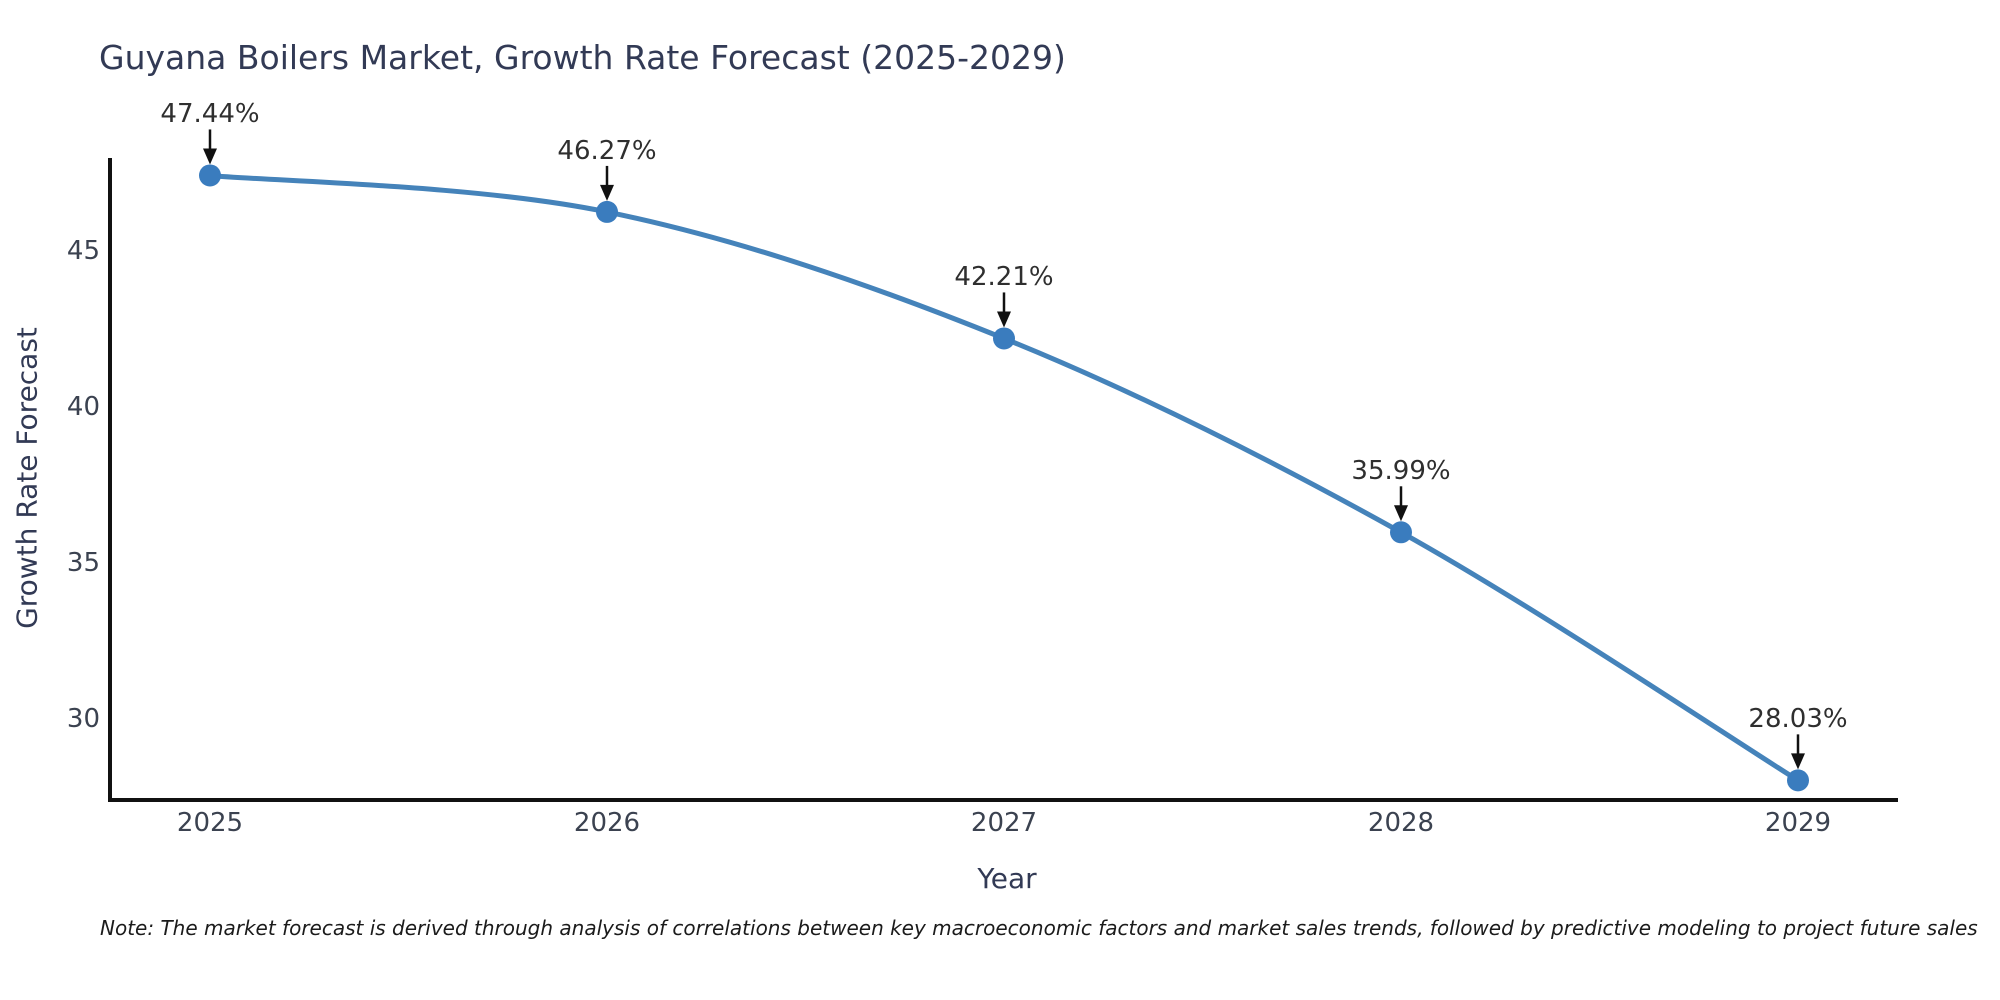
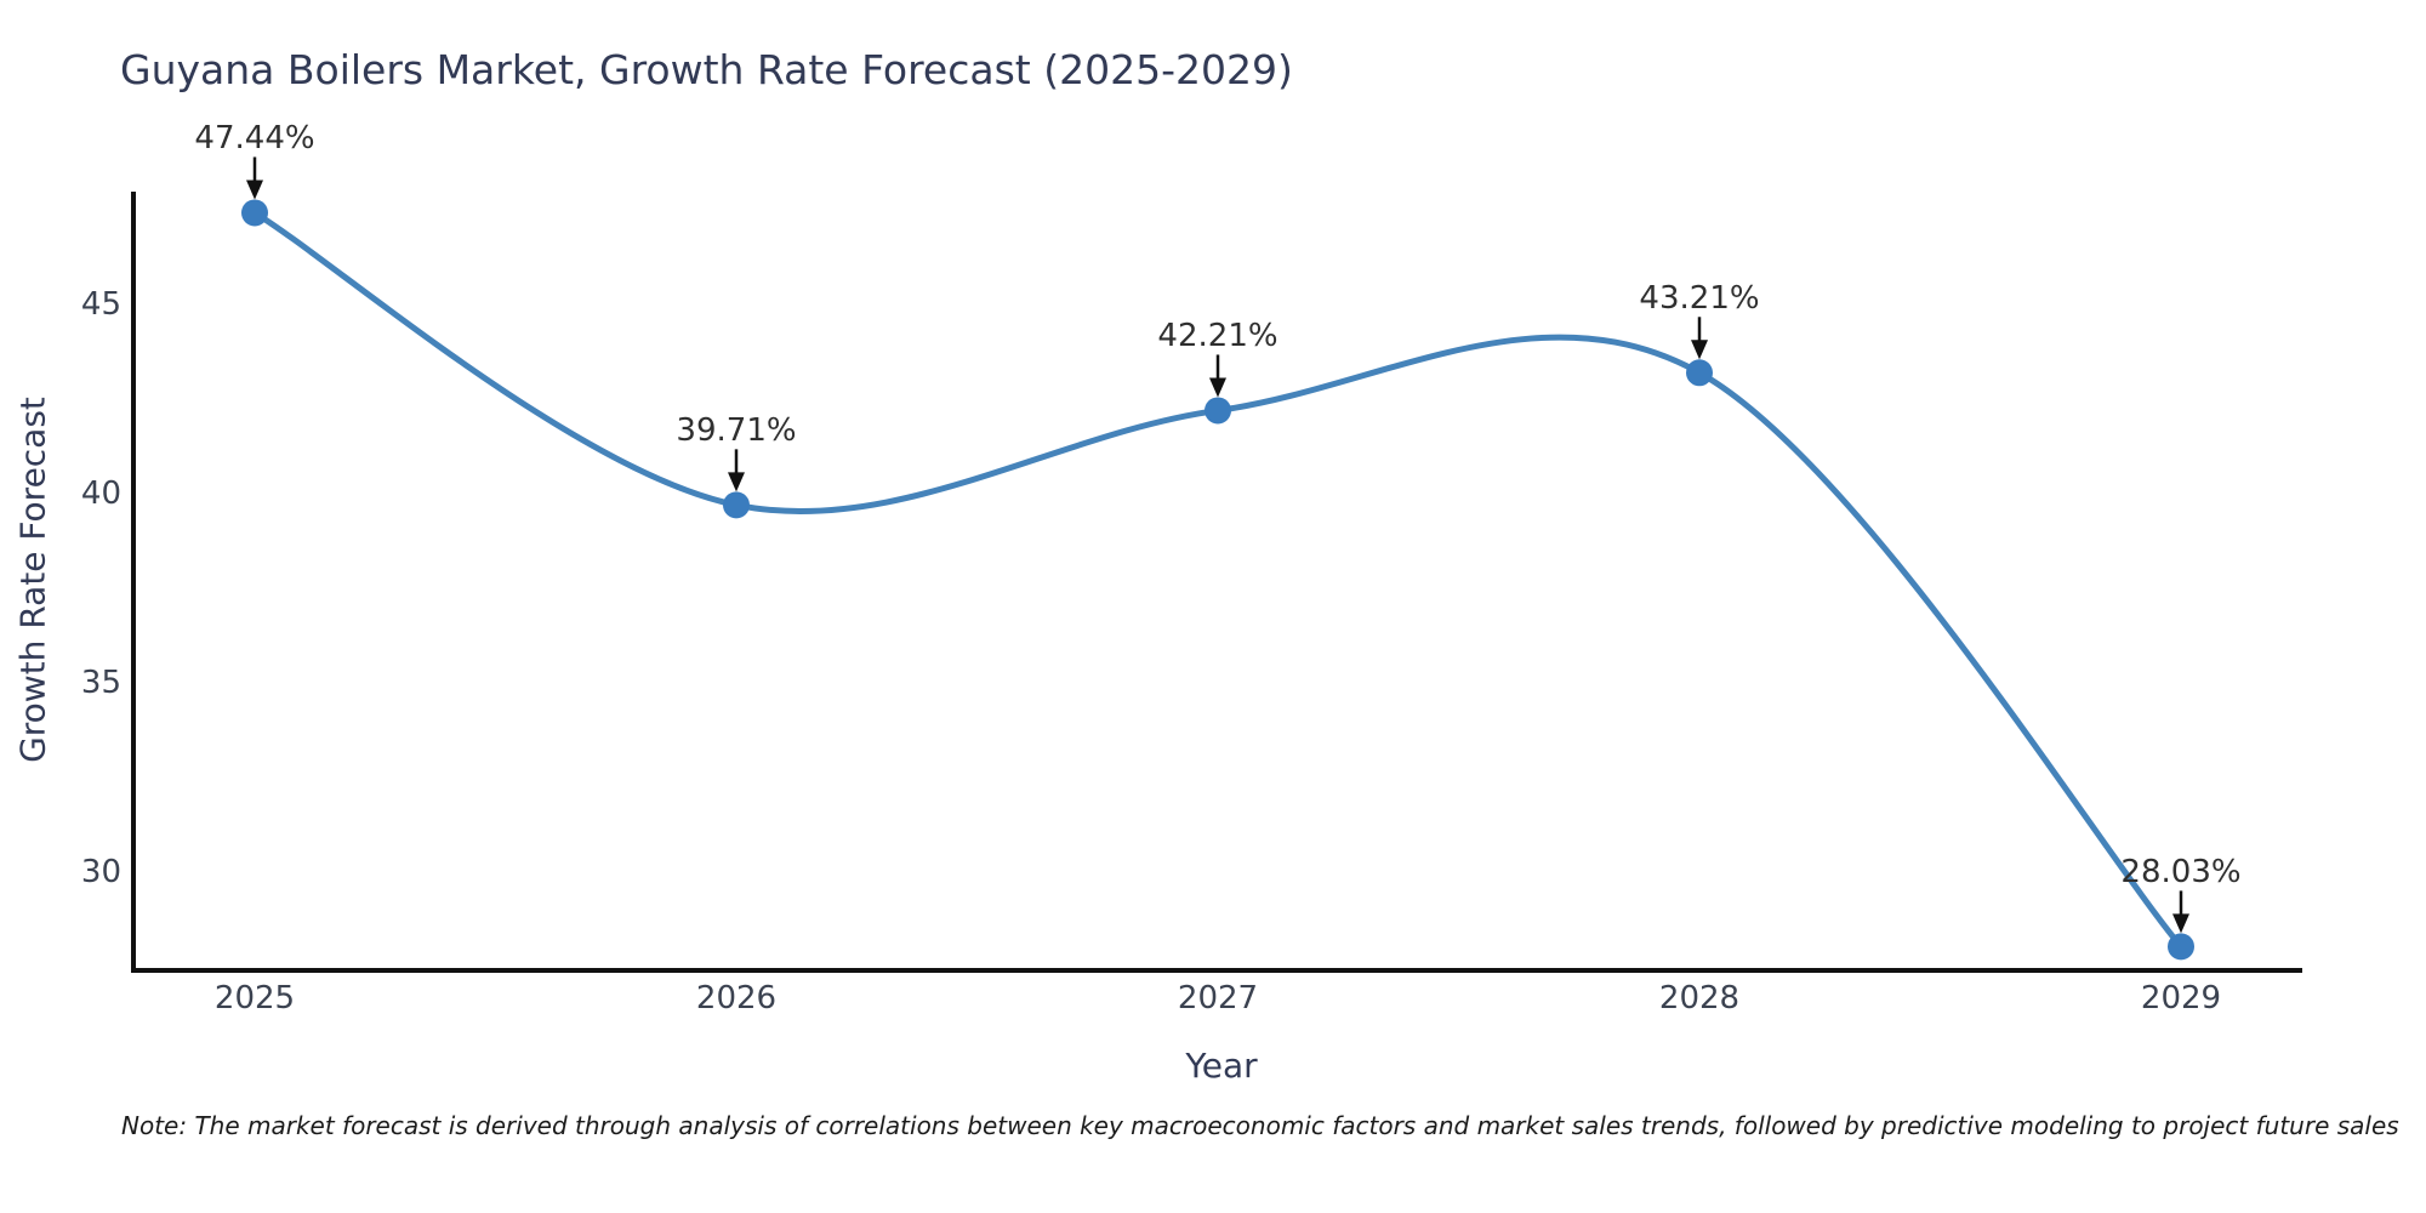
2026: 46.27% -> 39.71%
2028: 35.99% -> 43.21%
